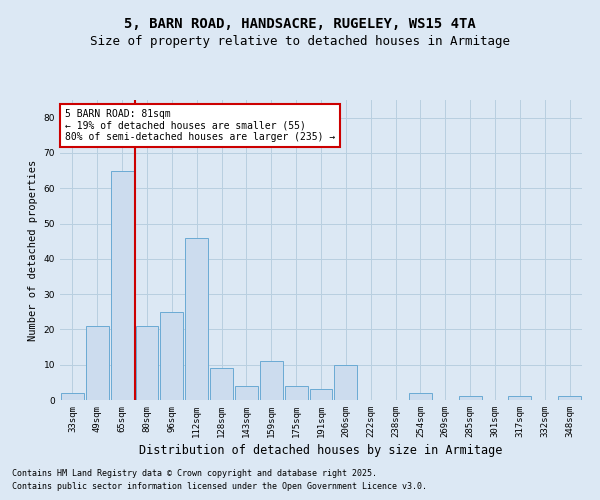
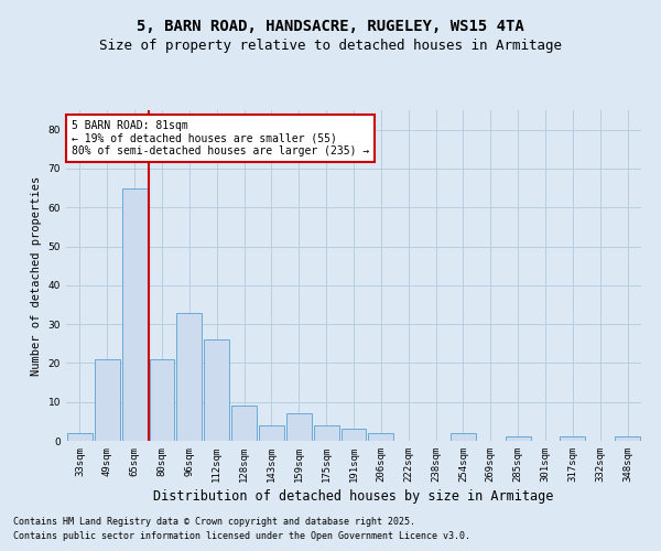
96sqm: 25 -> 33
112sqm: 46 -> 26
159sqm: 11 -> 7
206sqm: 10 -> 2
